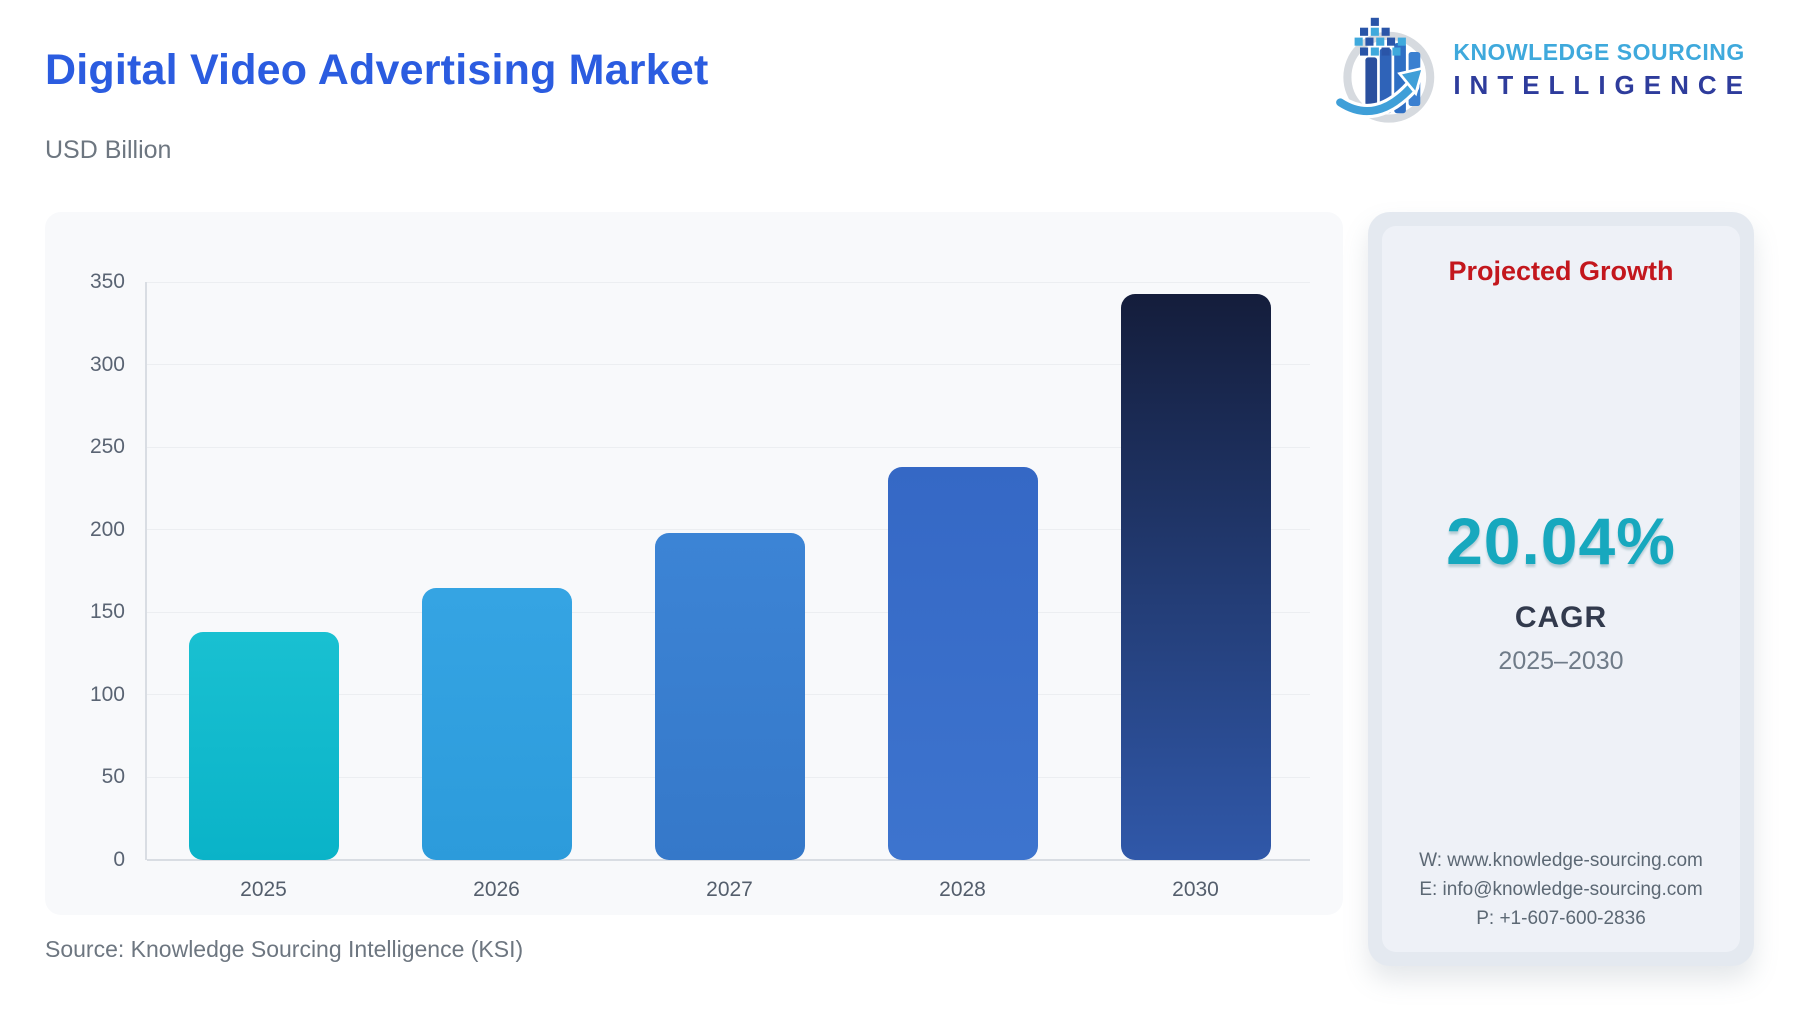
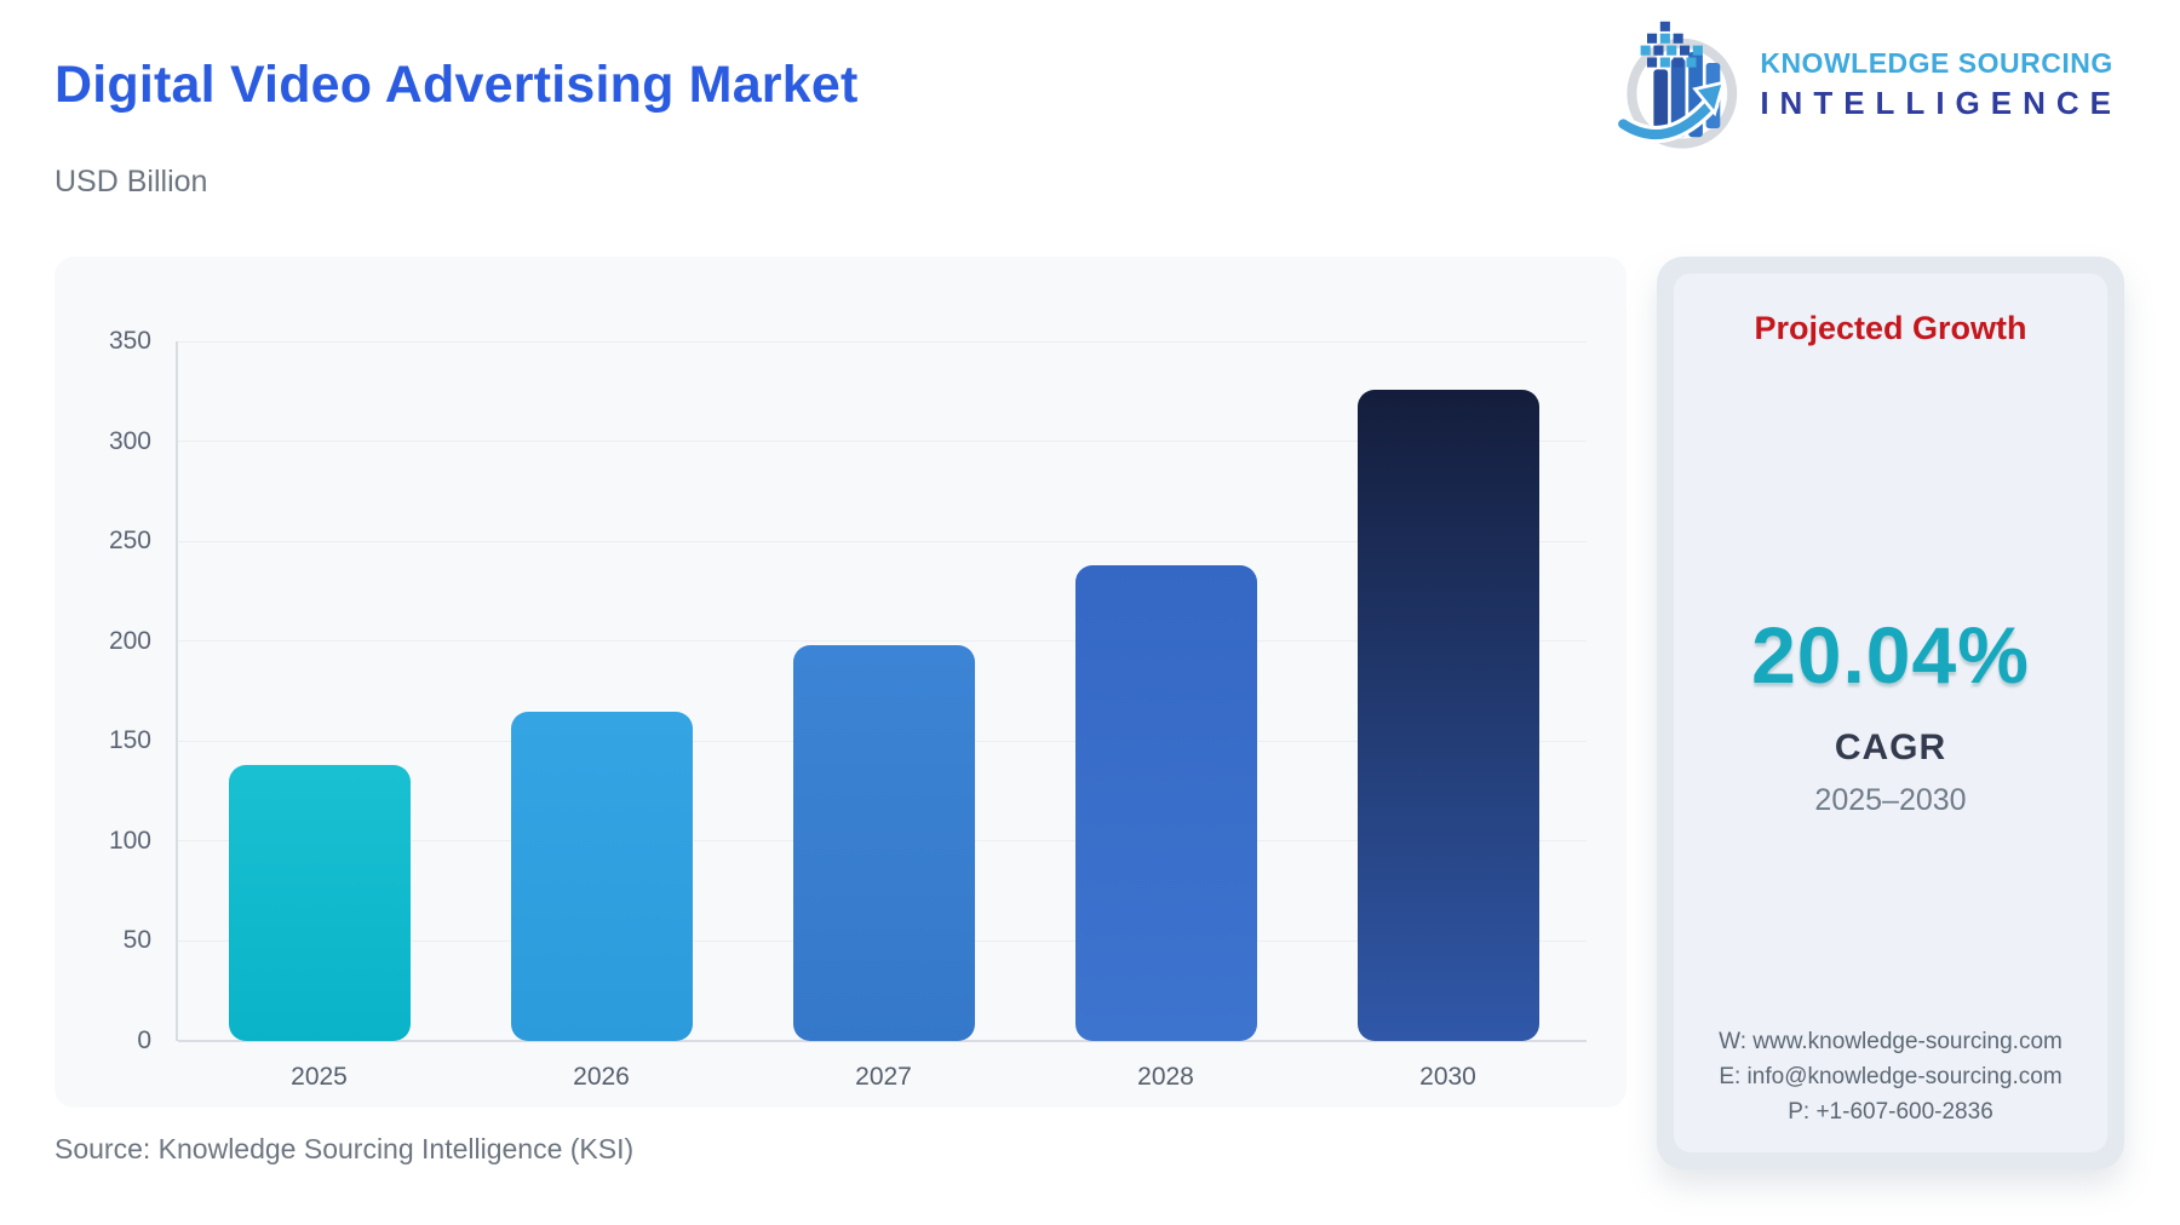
2030: 343 -> 326
